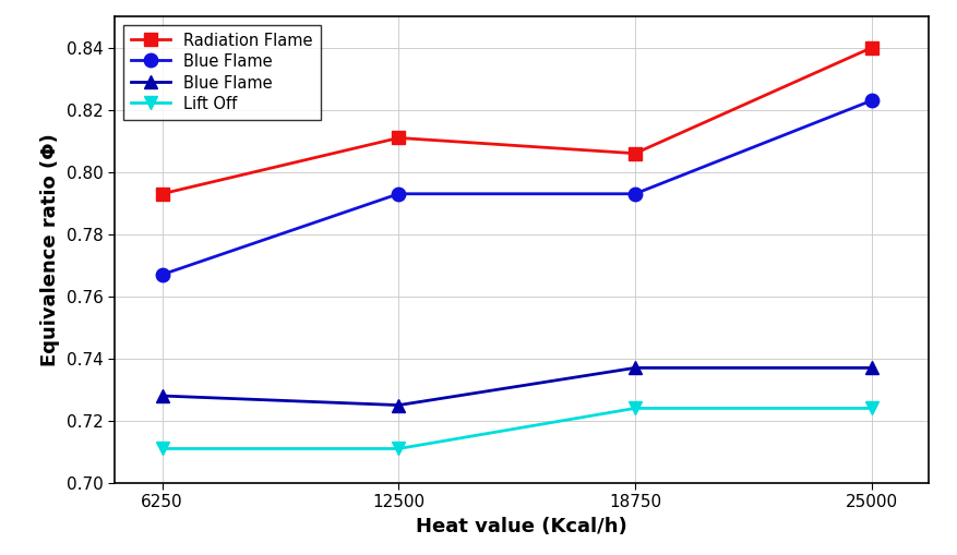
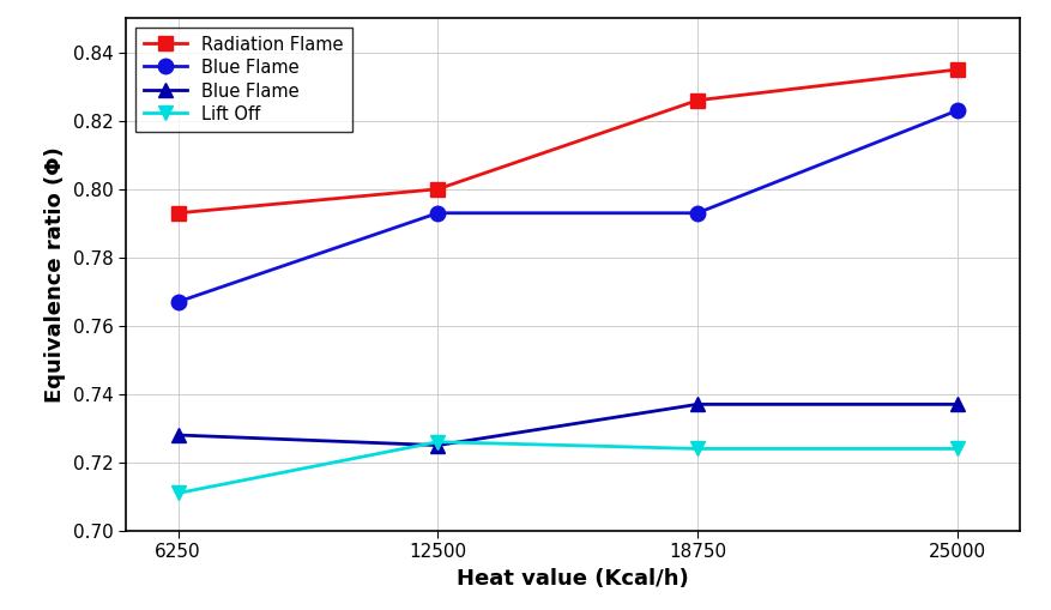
Radiation Flame/12500: 0.811 -> 0.800
Lift Off/12500: 0.711 -> 0.726
Radiation Flame/18750: 0.806 -> 0.826
Radiation Flame/25000: 0.840 -> 0.835
